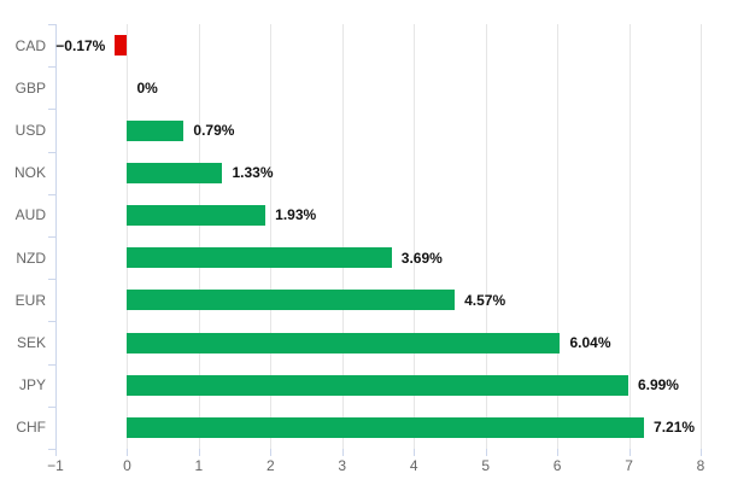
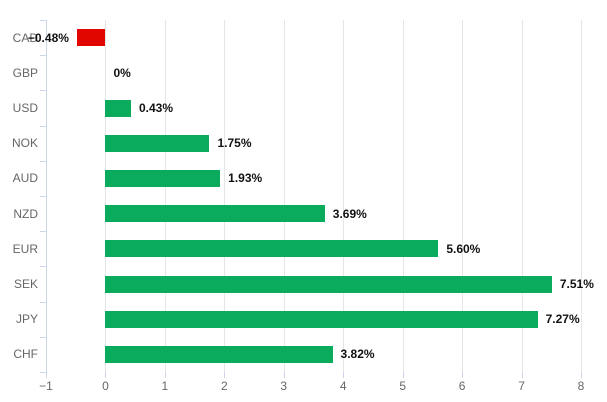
CAD: −0.17% -> −0.48%
USD: 0.79% -> 0.43%
NOK: 1.33% -> 1.75%
EUR: 4.57% -> 5.60%
SEK: 6.04% -> 7.51%
JPY: 6.99% -> 7.27%
CHF: 7.21% -> 3.82%
